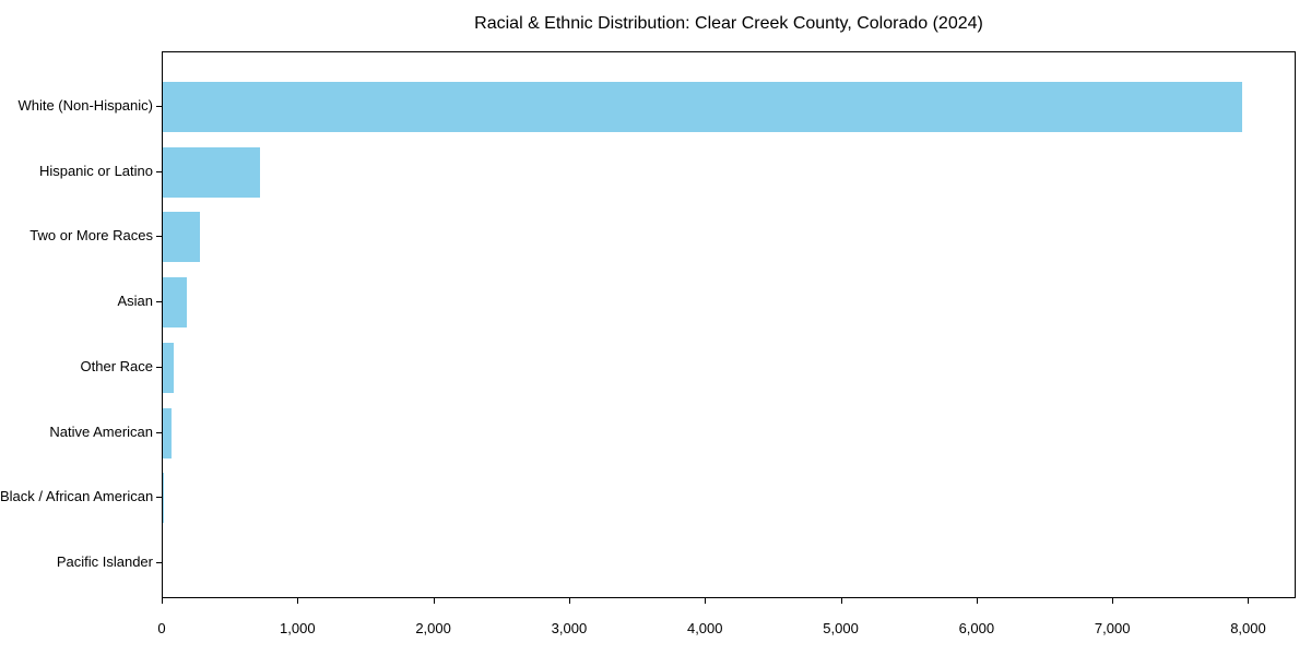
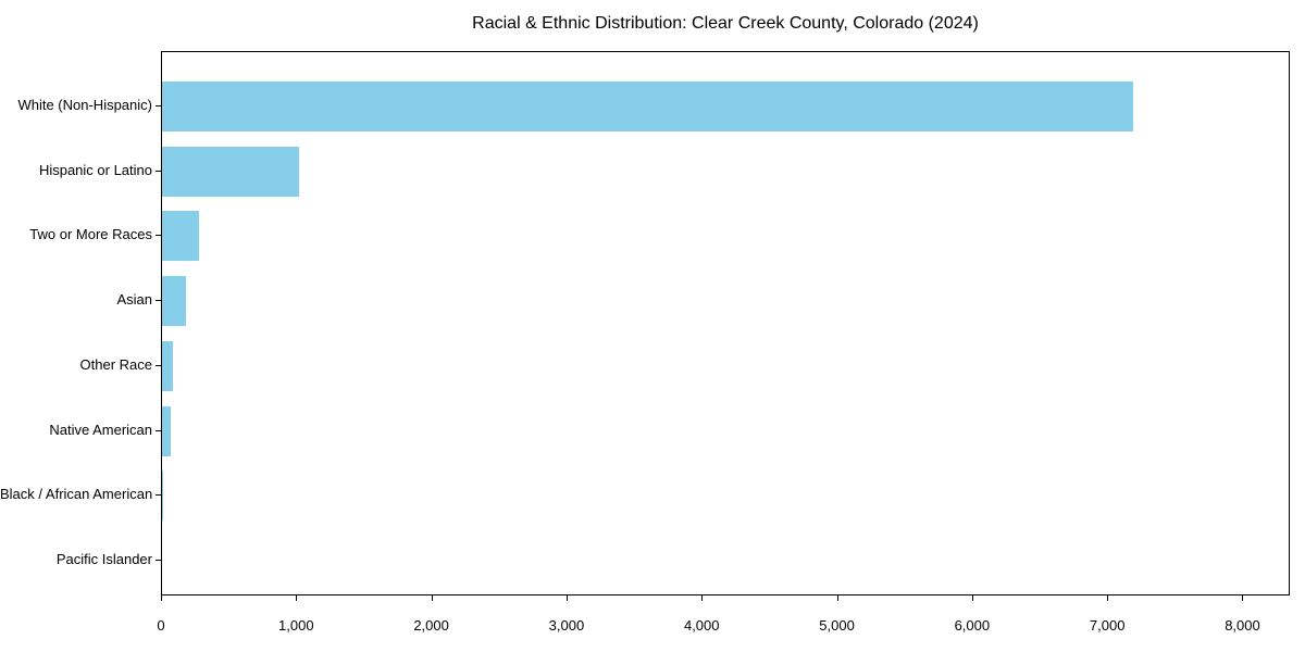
White (Non-Hispanic): 7950 -> 7180
Hispanic or Latino: 720 -> 1010
